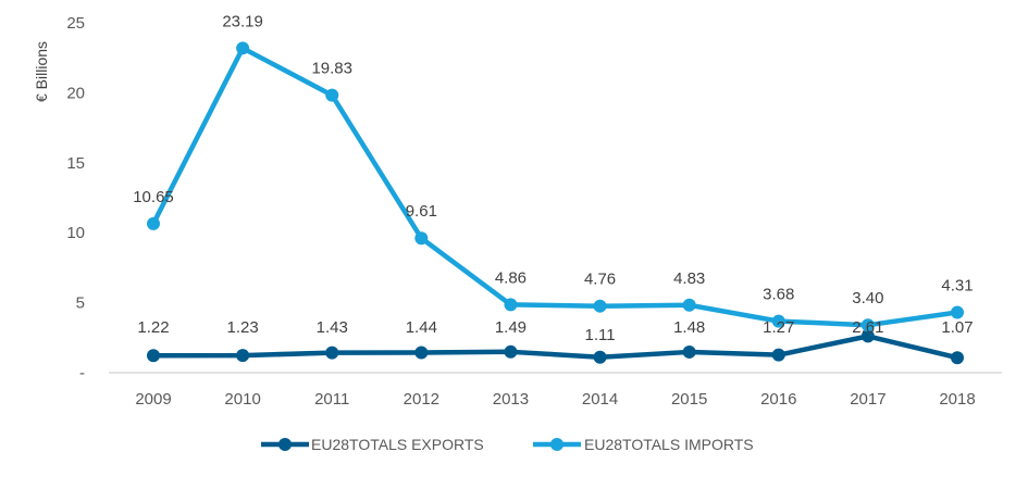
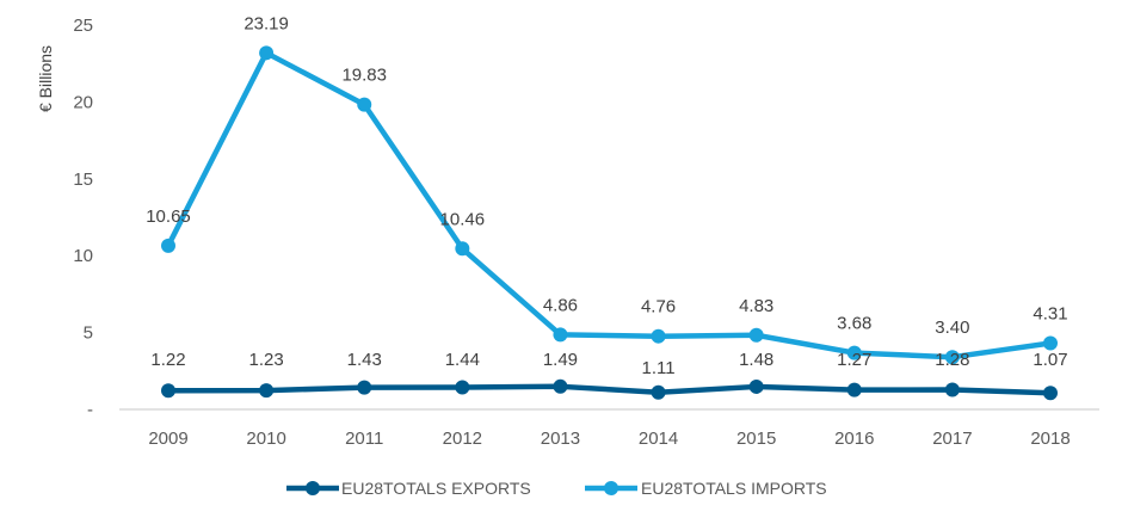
EU28TOTALS IMPORTS/2012: 9.61 -> 10.46
EU28TOTALS EXPORTS/2017: 2.61 -> 1.28
